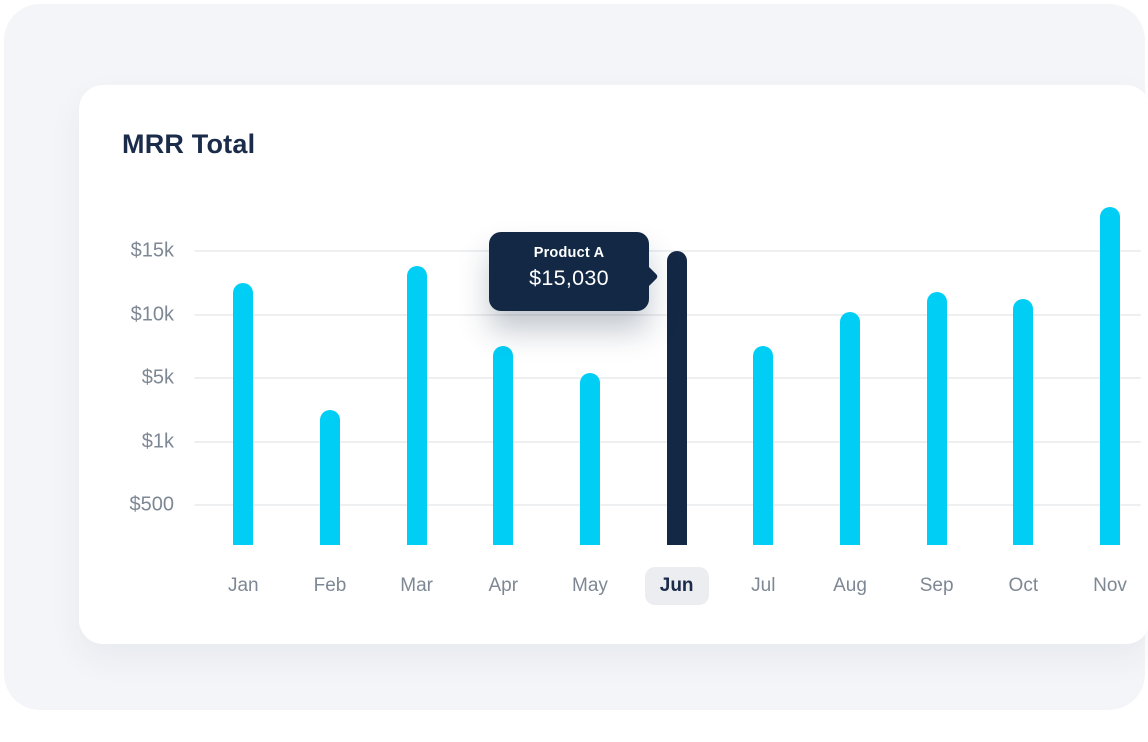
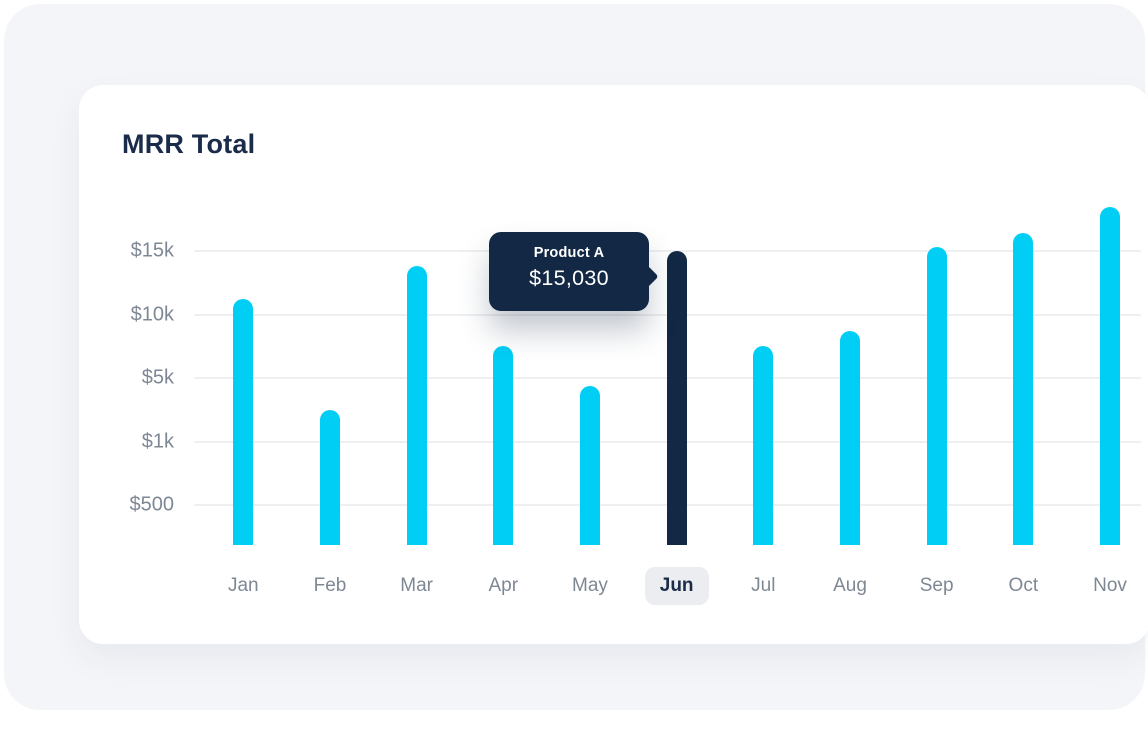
Jan: $12.5k -> $11.2k
May: $5.4k -> $4.5k
Aug: $10.2k -> $8.7k
Sep: $11.8k -> $15.3k
Oct: $11.2k -> $16.4k
